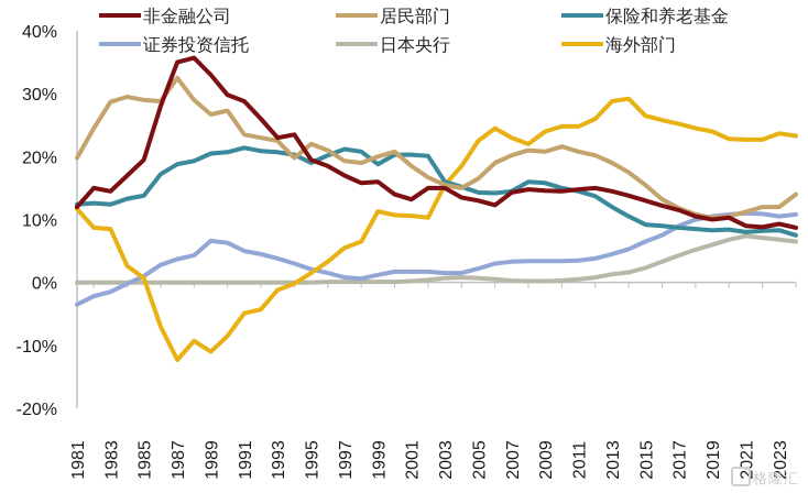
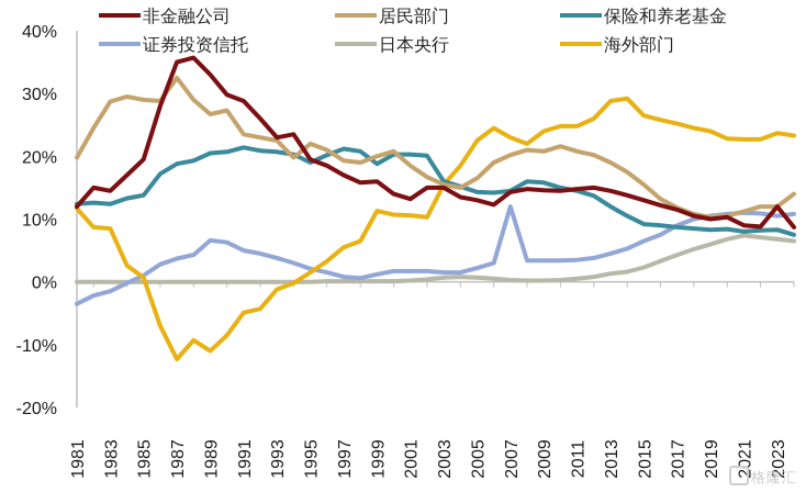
证券投资信托/2007: 3% -> 12%
非金融公司/2023: 9% -> 12%
